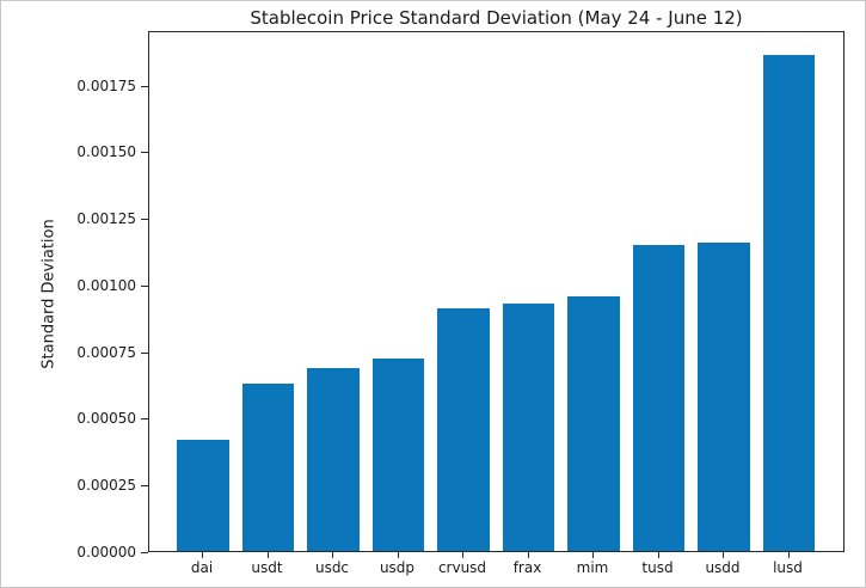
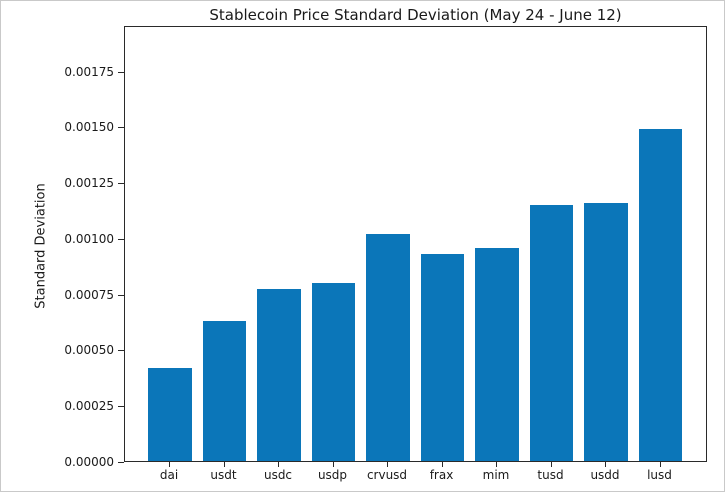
usdc: 0.00069 -> 0.00077
usdp: 0.00072 -> 0.00080
crvusd: 0.00091 -> 0.00102
lusd: 0.00186 -> 0.00149
